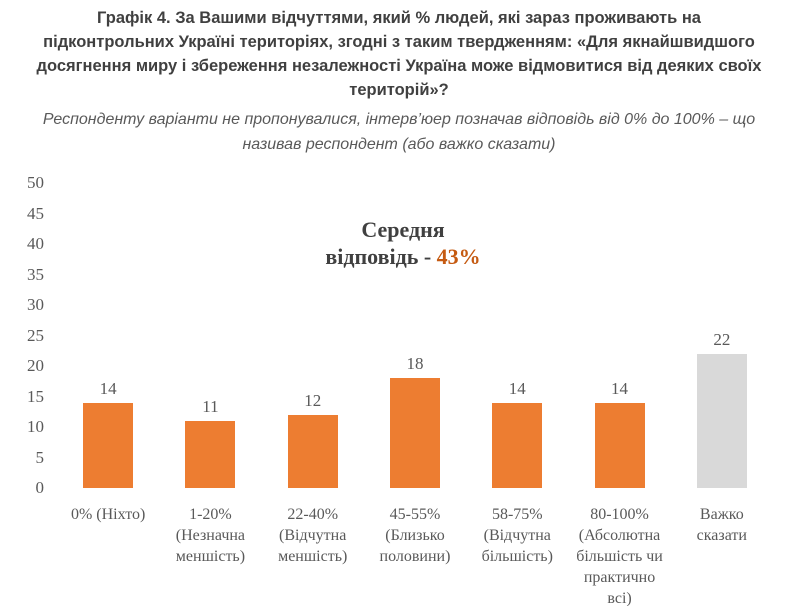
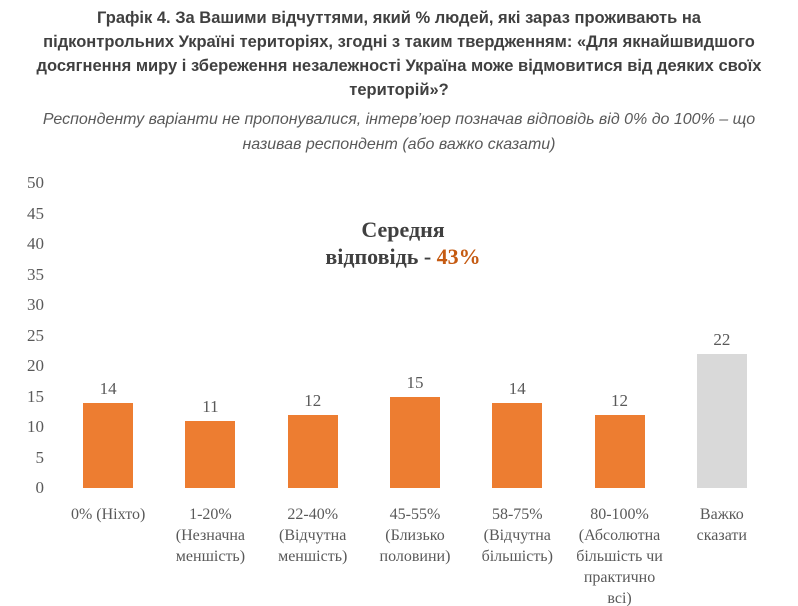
45-55% (Близько половини): 18 -> 15
80-100% (Абсолютна більшість чи практично всі): 14 -> 12
